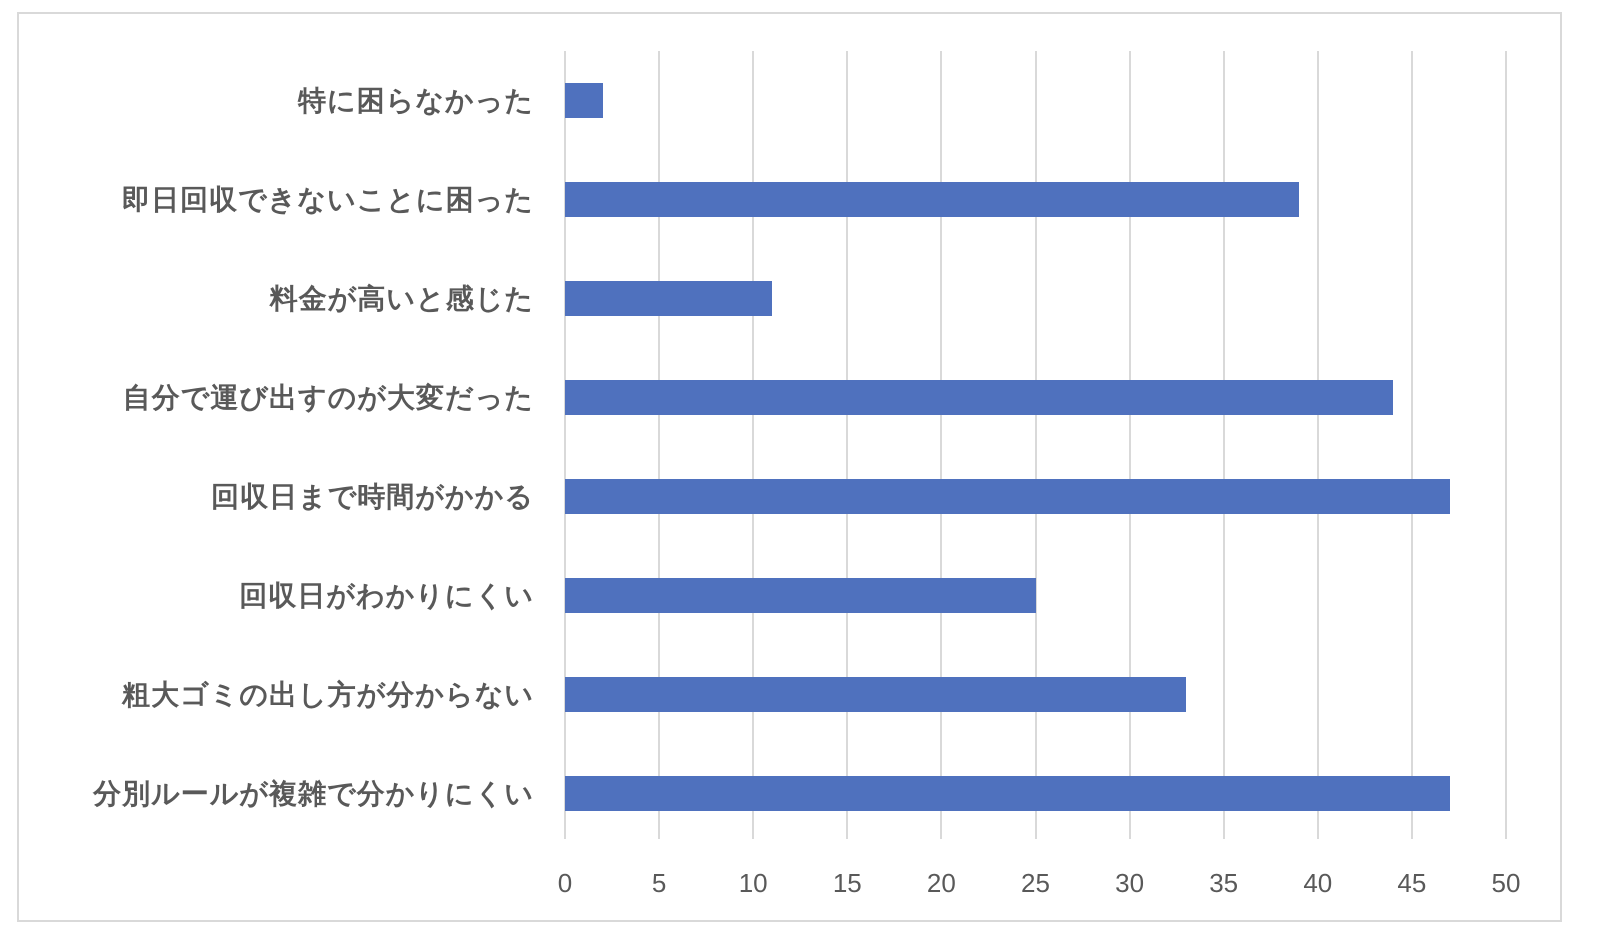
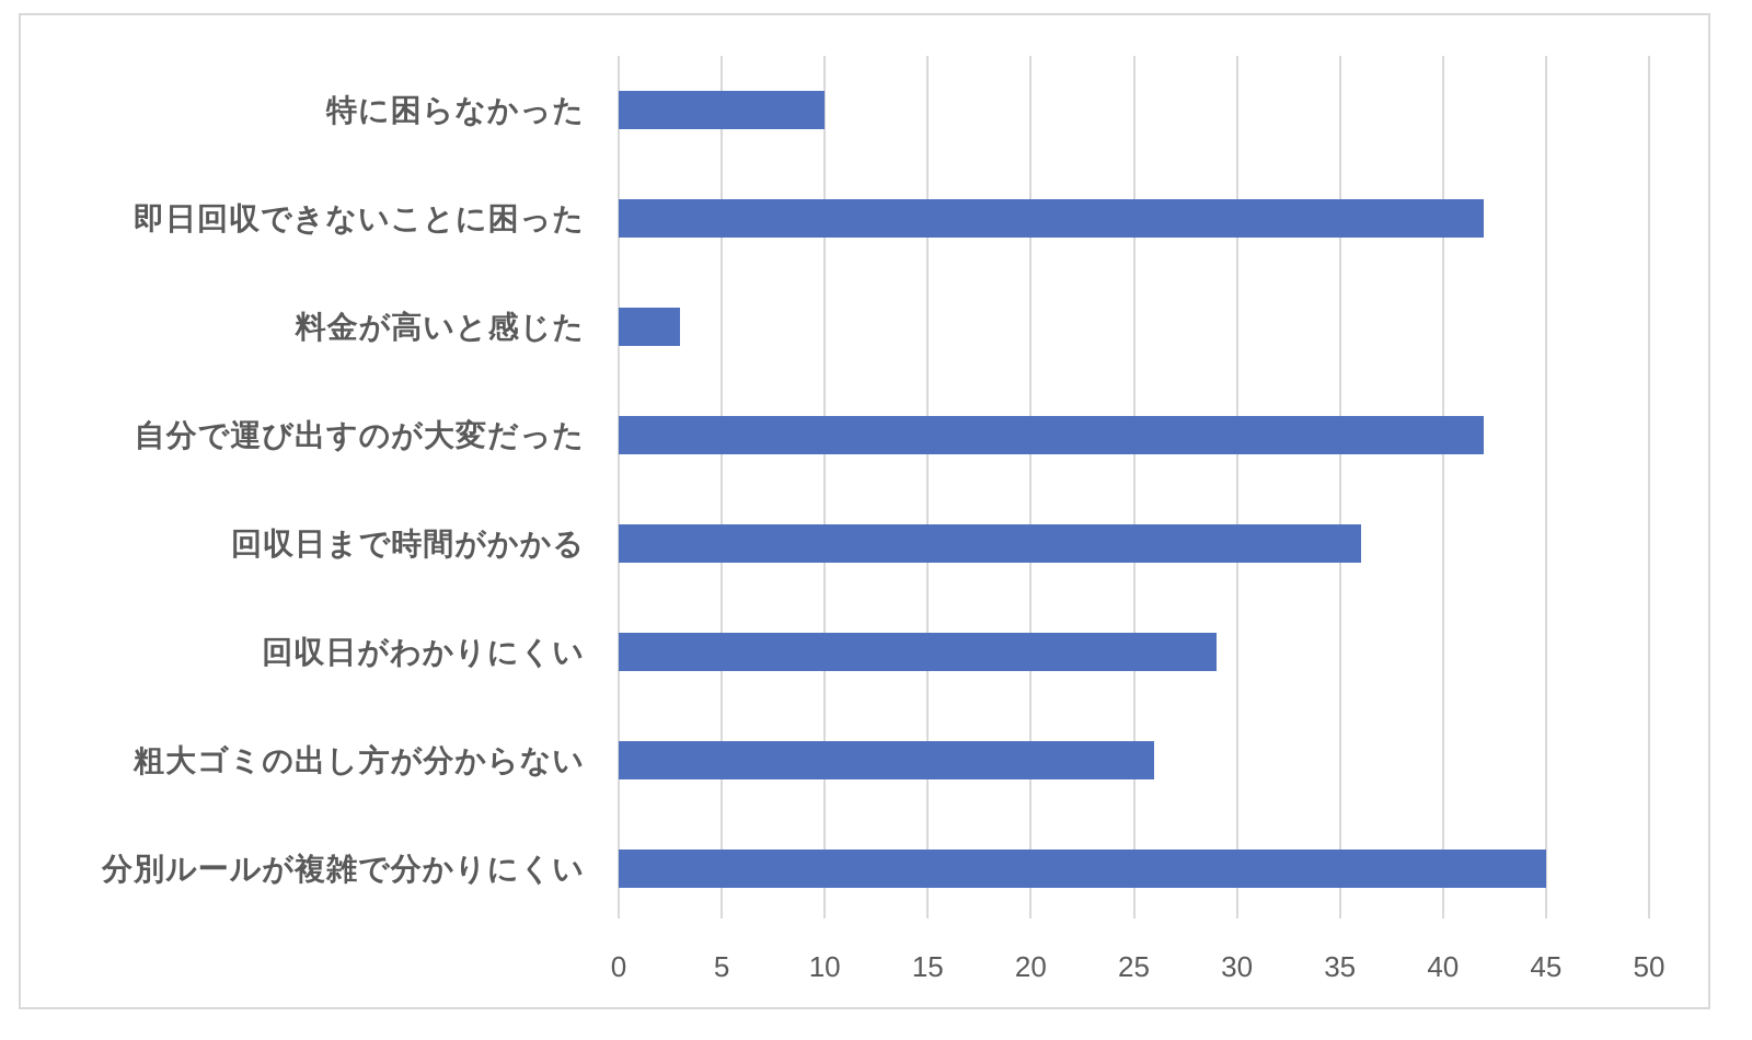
特に困らなかった: 2 -> 10
即日回収できないことに困った: 39 -> 42
料金が高いと感じた: 11 -> 3
自分で運び出すのが大変だった: 44 -> 42
回収日まで時間がかかる: 47 -> 36
回収日がわかりにくい: 25 -> 29
粗大ゴミの出し方が分からない: 33 -> 26
分別ルールが複雑で分かりにくい: 47 -> 45
